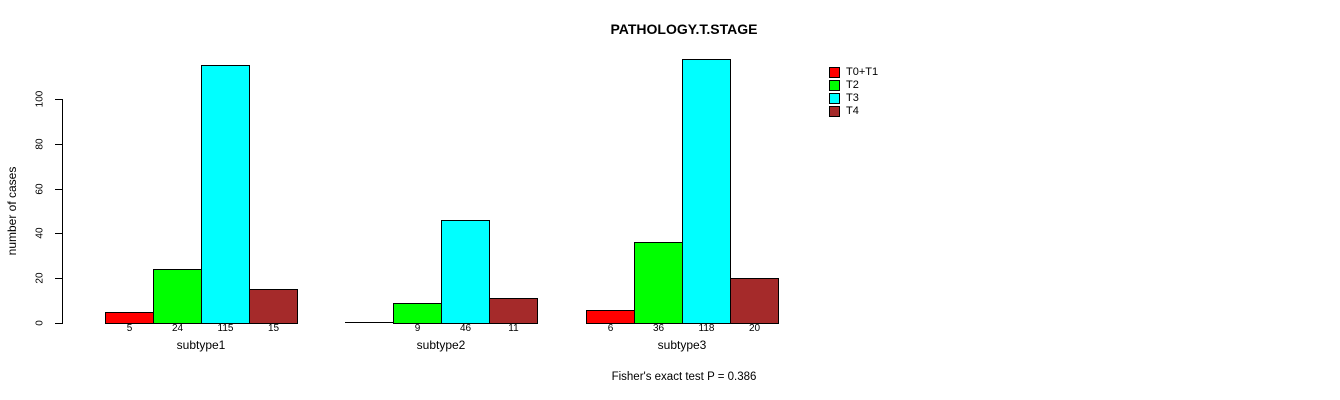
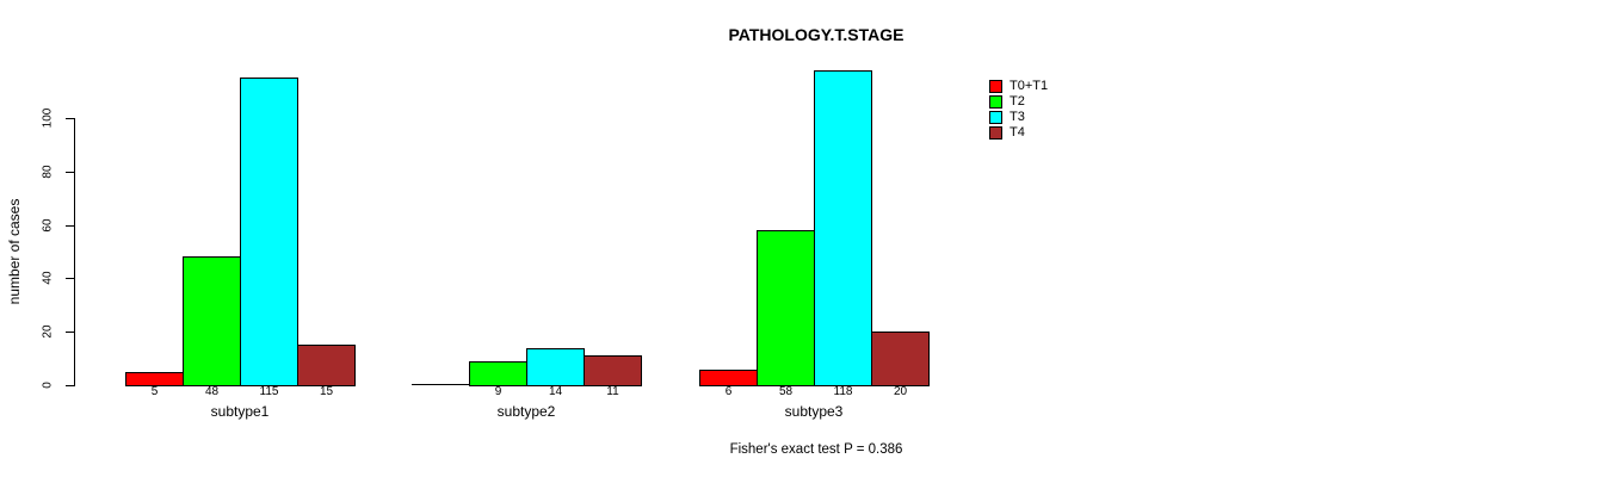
T2/subtype1: 24 -> 48
T3/subtype2: 46 -> 14
T2/subtype3: 36 -> 58
